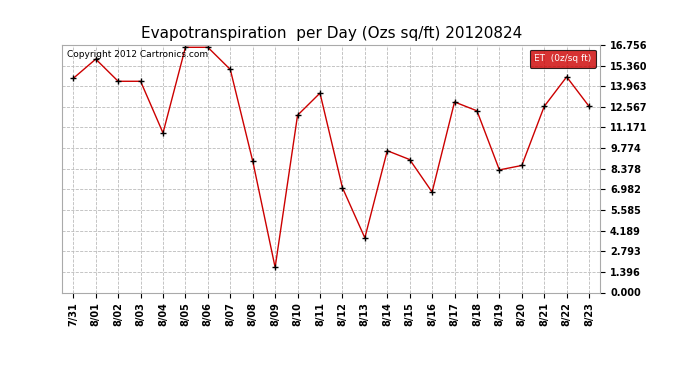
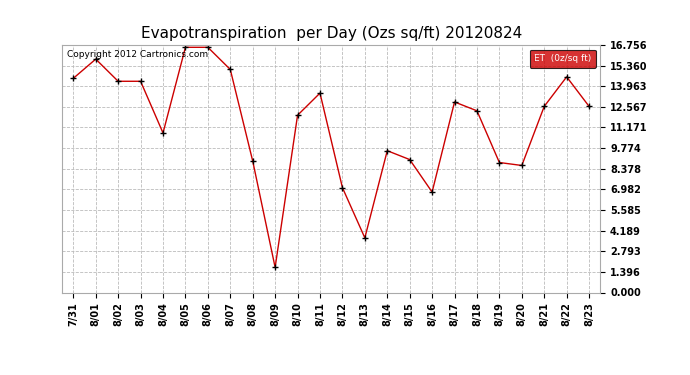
8/19: 8.3 -> 8.8
